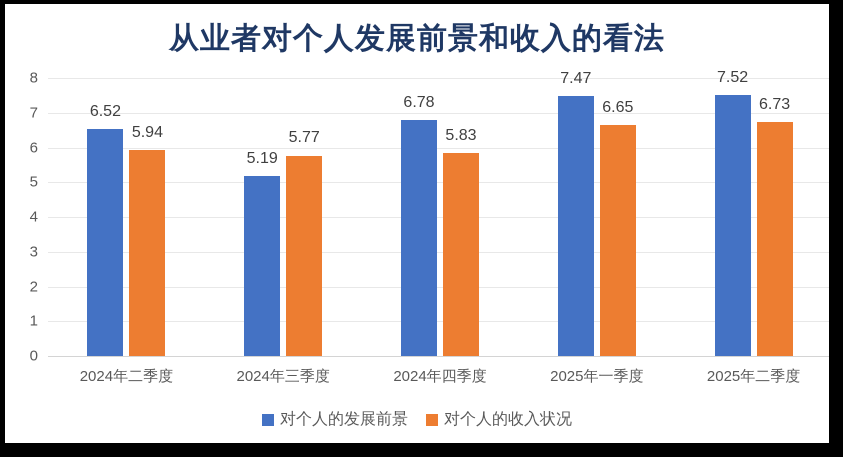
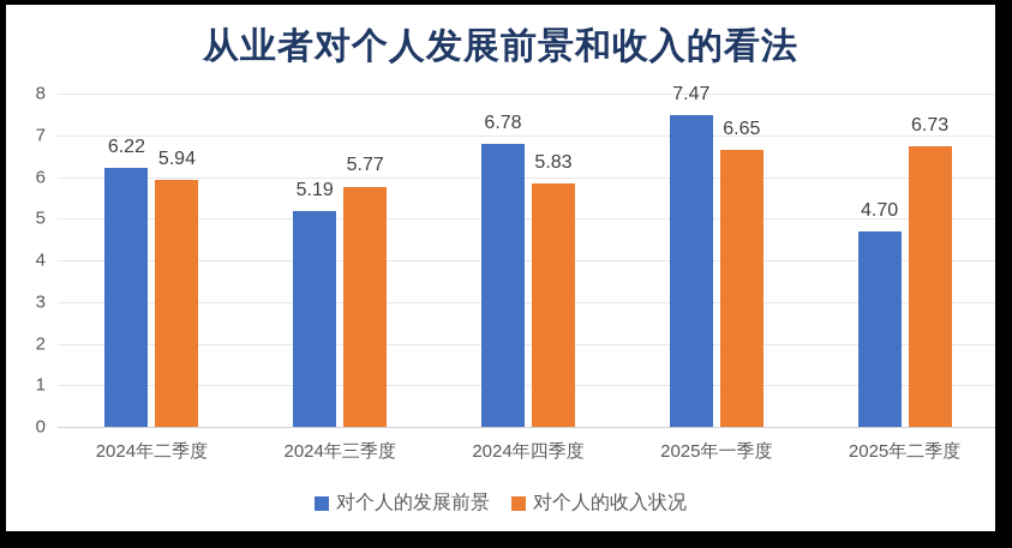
对个人的发展前景/2024年二季度: 6.52 -> 6.22
对个人的发展前景/2025年二季度: 7.52 -> 4.70
